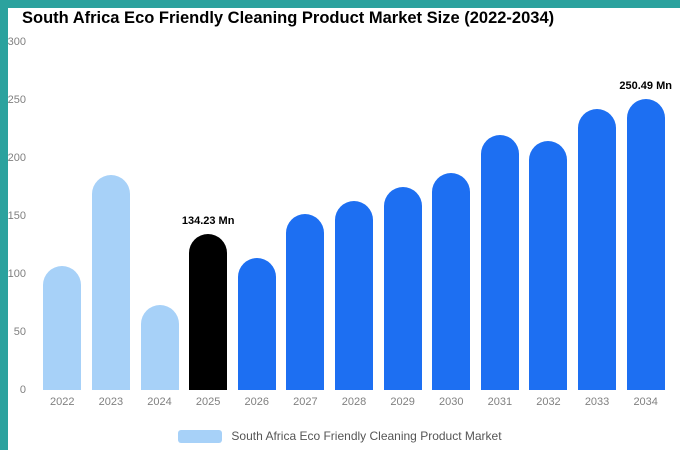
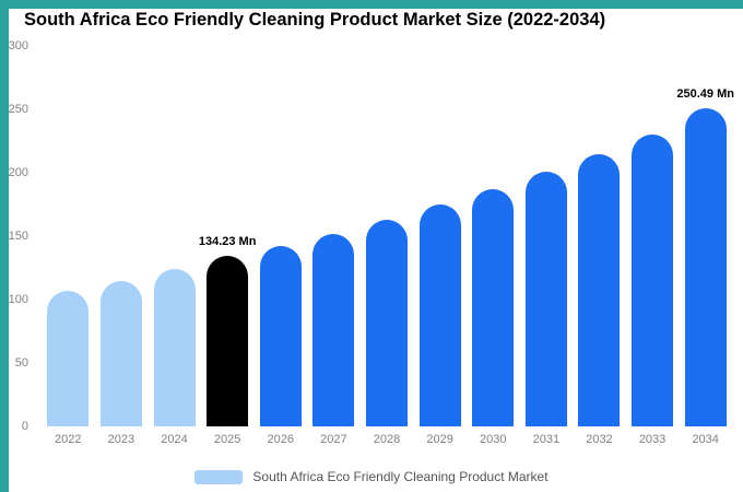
2023: 185 -> 115
2024: 73 -> 124
2026: 114 -> 142
2031: 220 -> 201
2033: 242 -> 230
